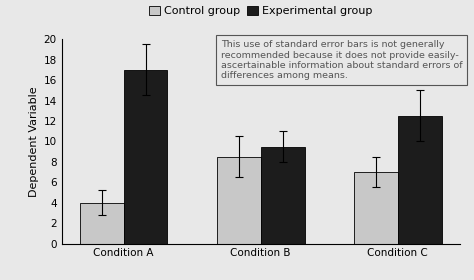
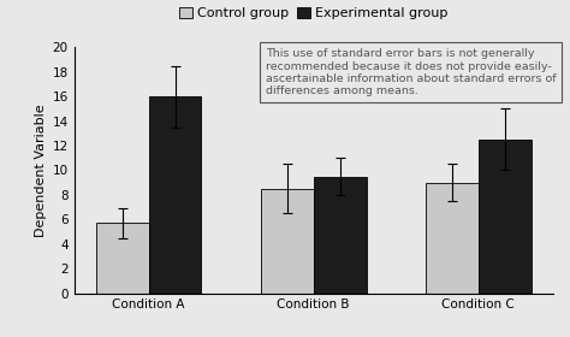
Control group/Condition A: 4.0 -> 5.7
Experimental group/Condition A: 17.0 -> 16.0
Control group/Condition C: 7.0 -> 9.0
